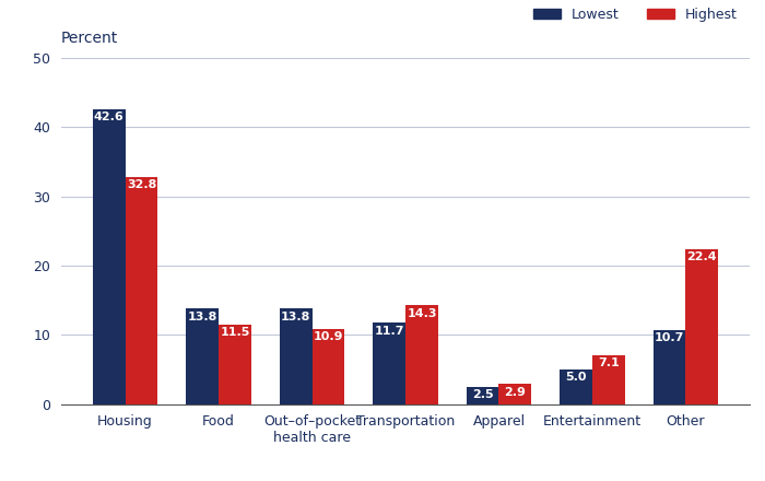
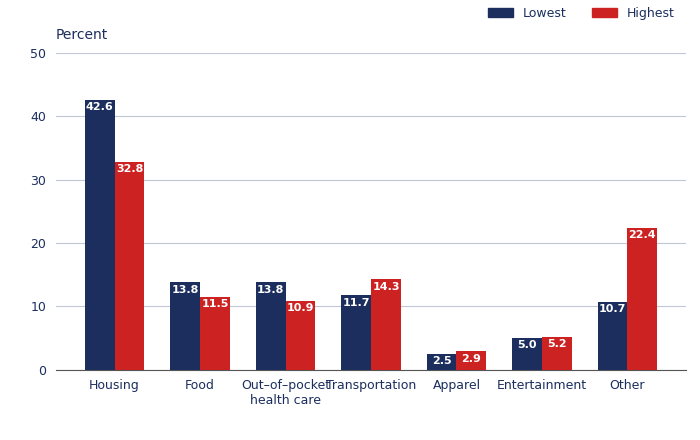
Highest/Entertainment: 7.1 -> 5.2
